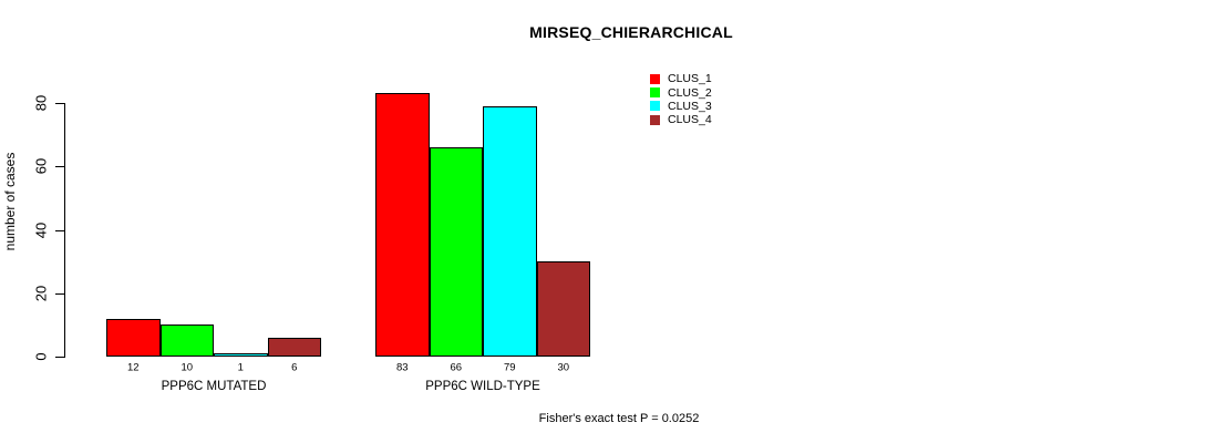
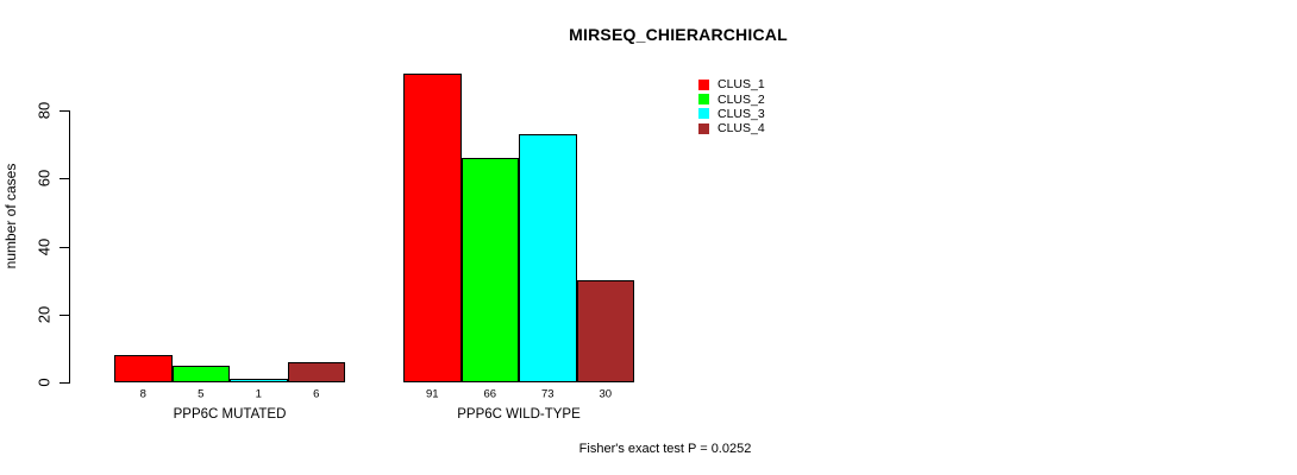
CLUS_1/PPP6C MUTATED: 12 -> 8
CLUS_2/PPP6C MUTATED: 10 -> 5
CLUS_1/PPP6C WILD-TYPE: 83 -> 91
CLUS_3/PPP6C WILD-TYPE: 79 -> 73
